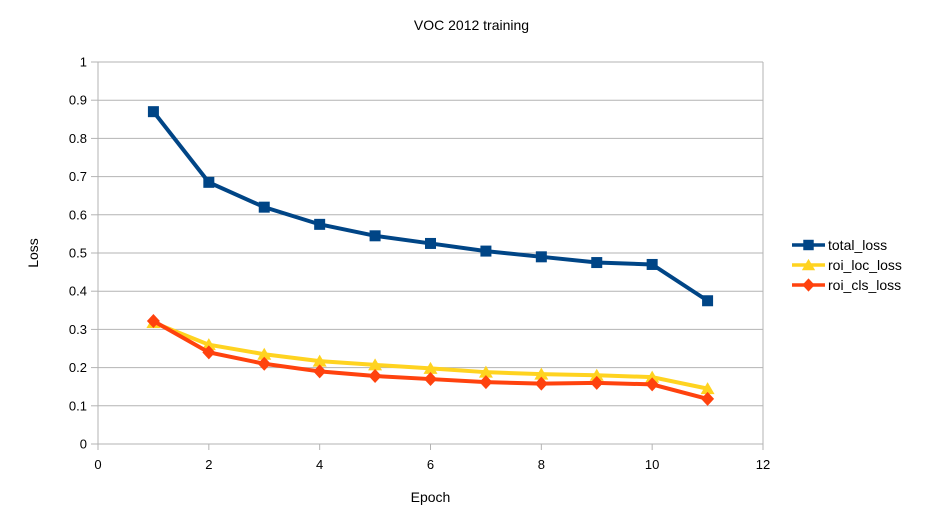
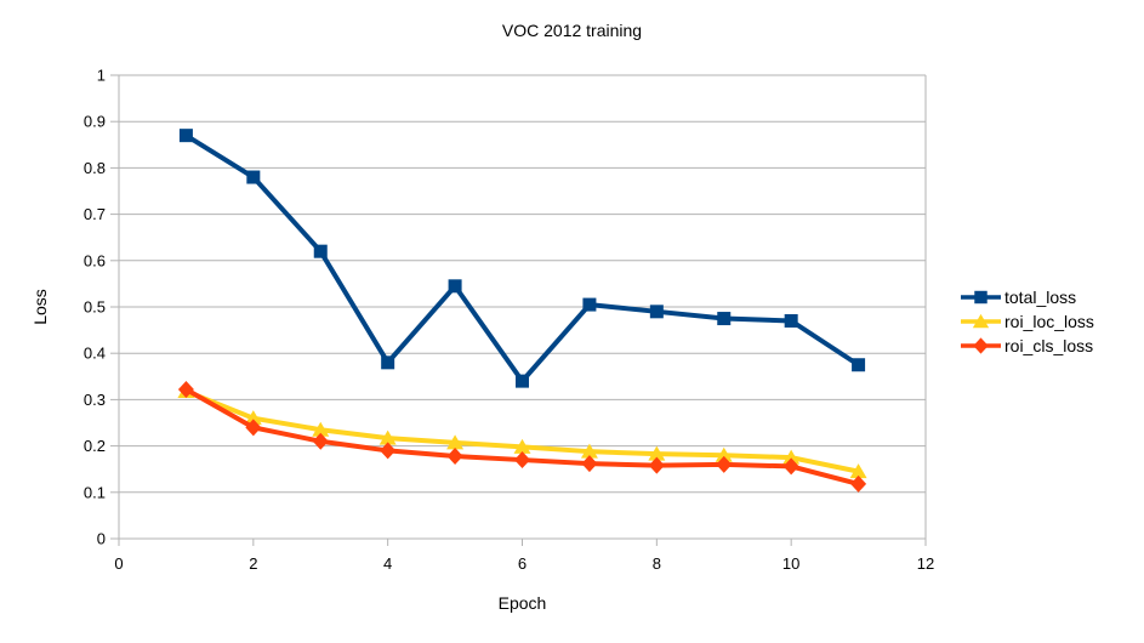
total_loss/2: 0.69 -> 0.78
total_loss/4: 0.57 -> 0.38
total_loss/6: 0.53 -> 0.34
